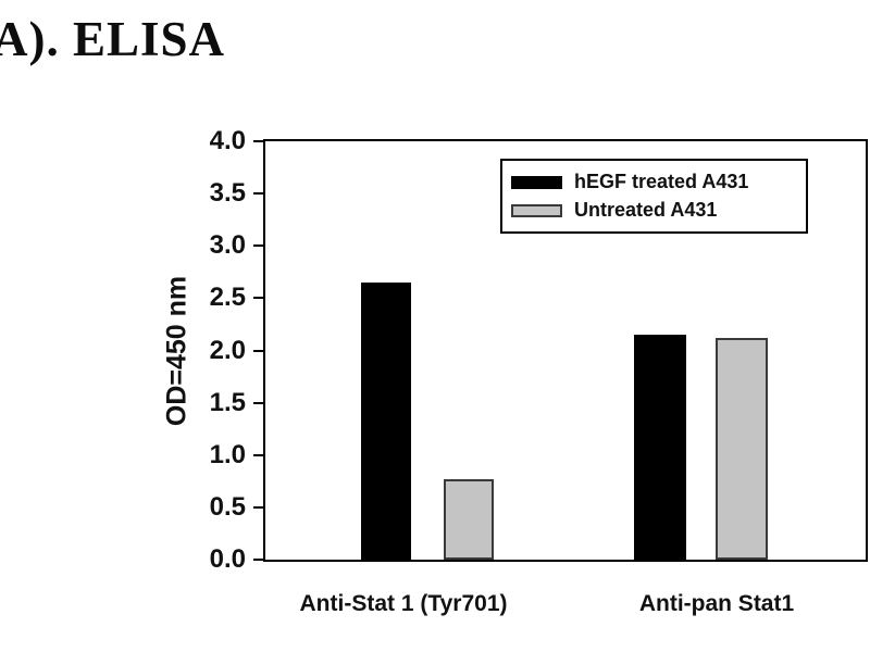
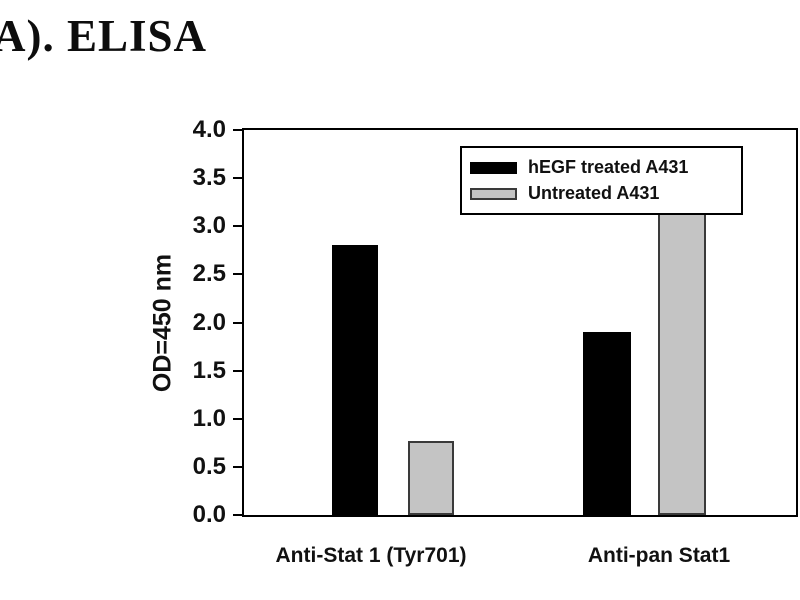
hEGF treated A431/Anti-Stat 1 (Tyr701): 2.6 -> 2.8
hEGF treated A431/Anti-pan Stat1: 2.1 -> 1.9
Untreated A431/Anti-pan Stat1: 2.1 -> 3.5
